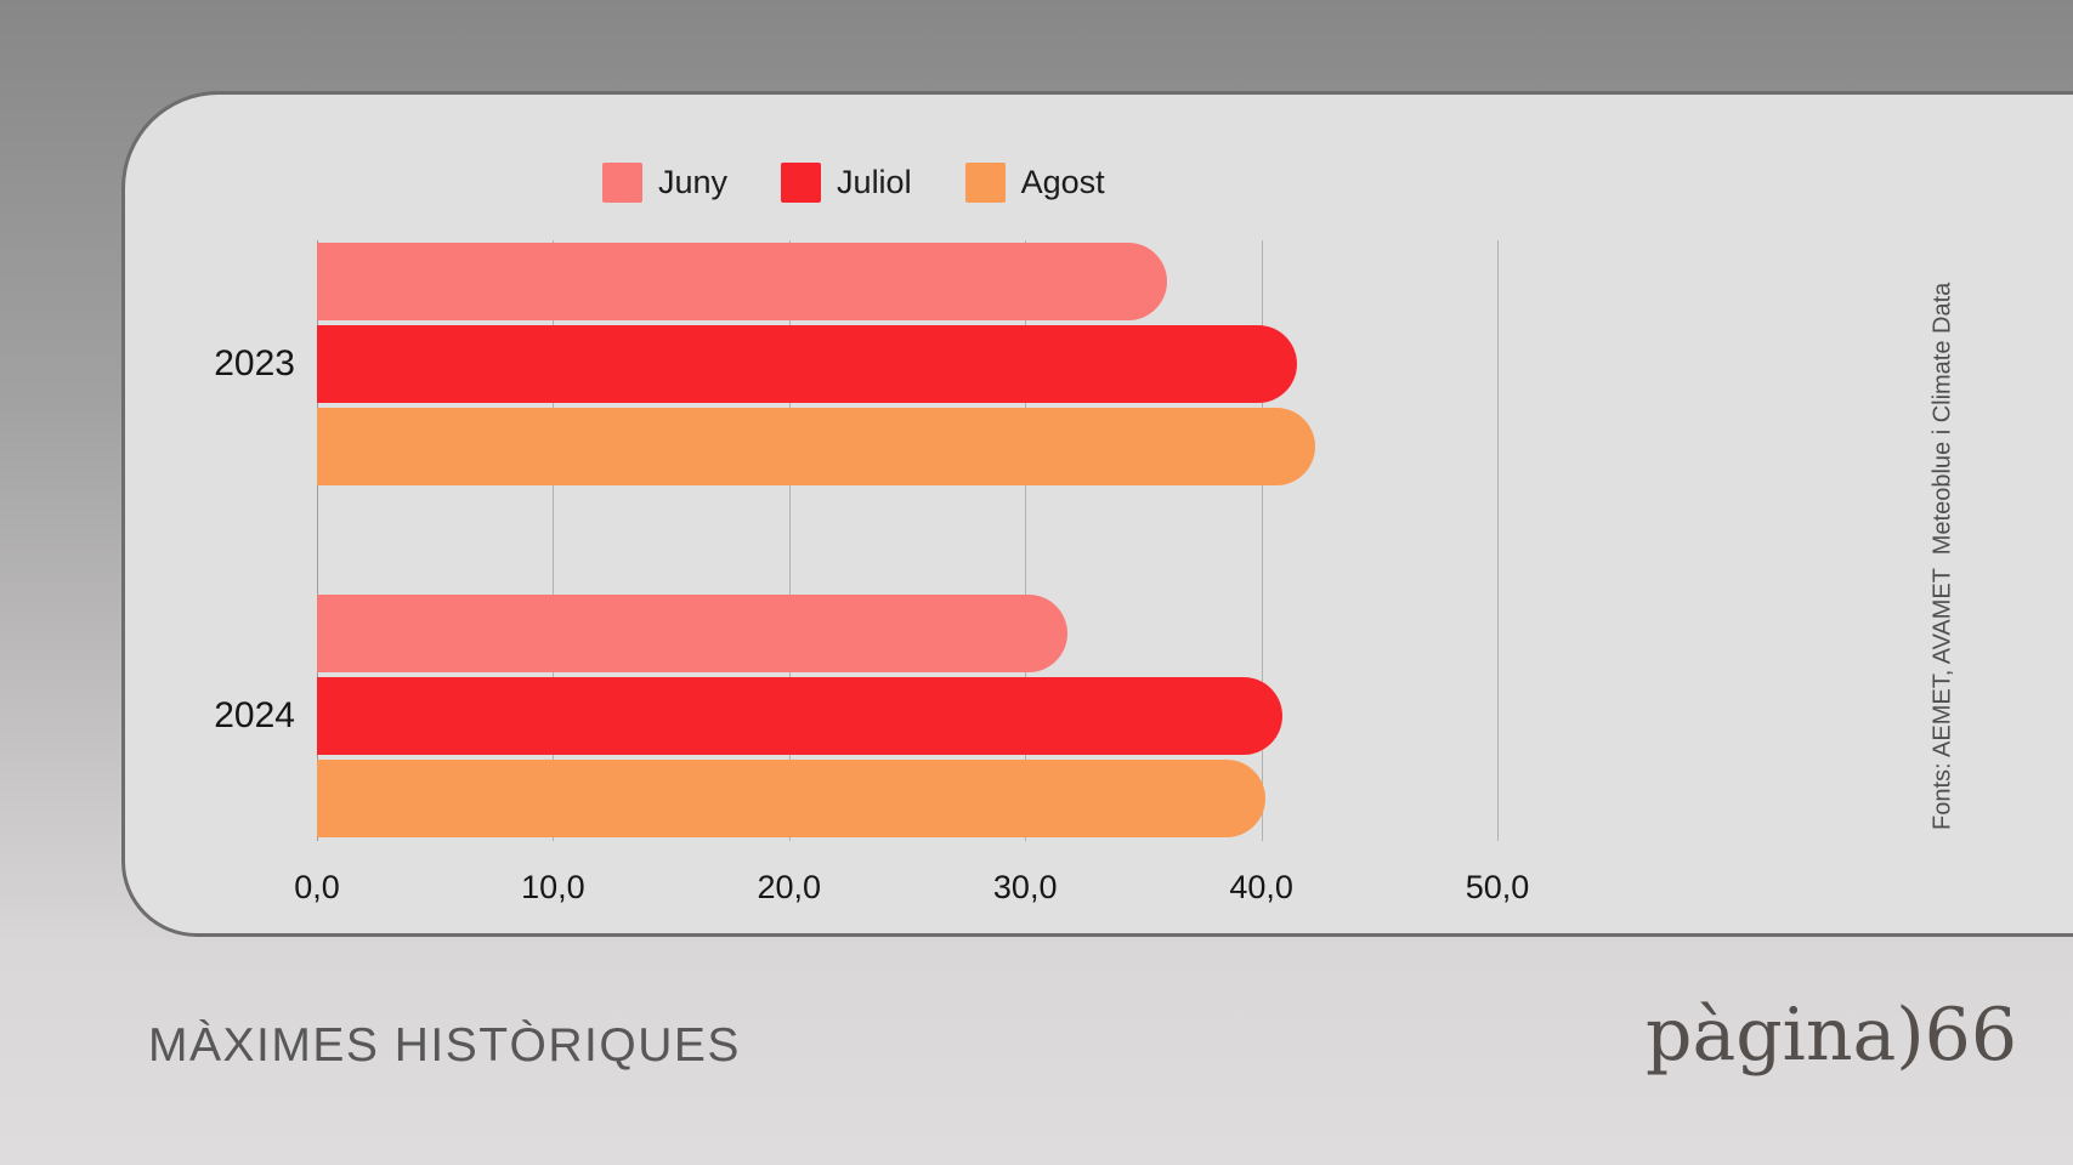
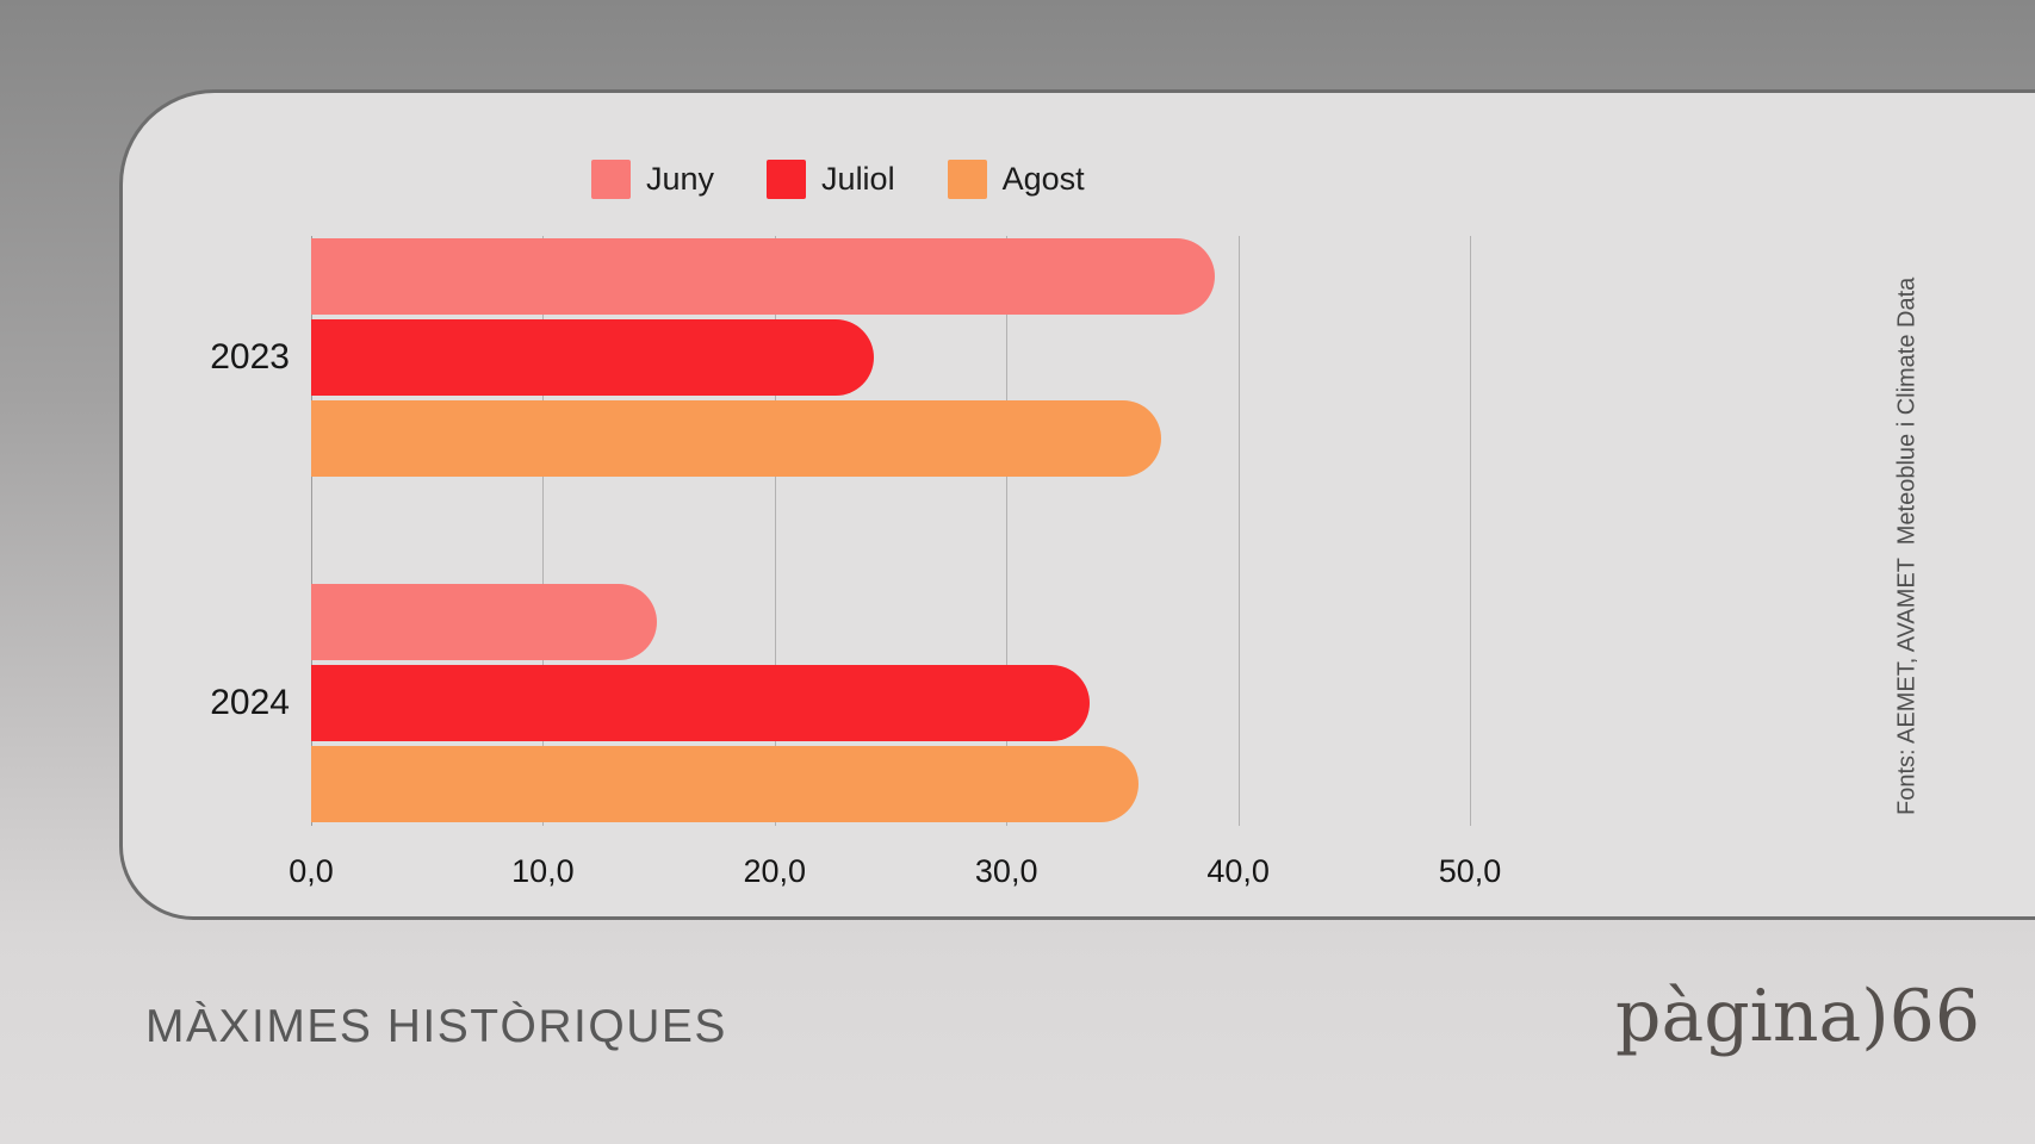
Juny/2023: 36,0 -> 39,0
Juliol/2023: 41,5 -> 24,3
Agost/2023: 42,3 -> 36,7
Juny/2024: 31,8 -> 14,9
Juliol/2024: 40,9 -> 33,6
Agost/2024: 40,2 -> 35,7
